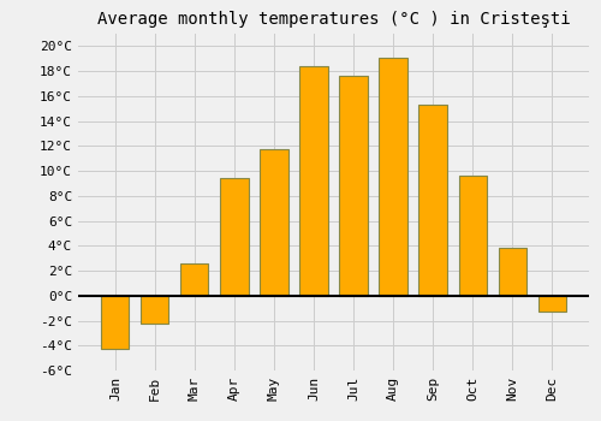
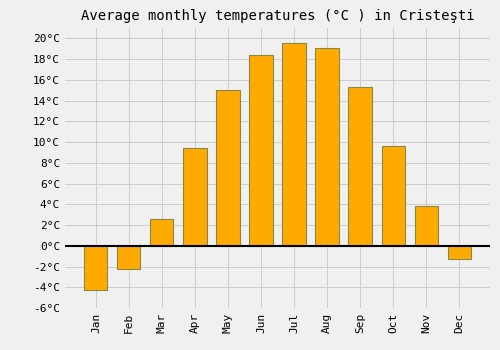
May: 11.7°C -> 15.0°C
Jul: 17.6°C -> 19.6°C
